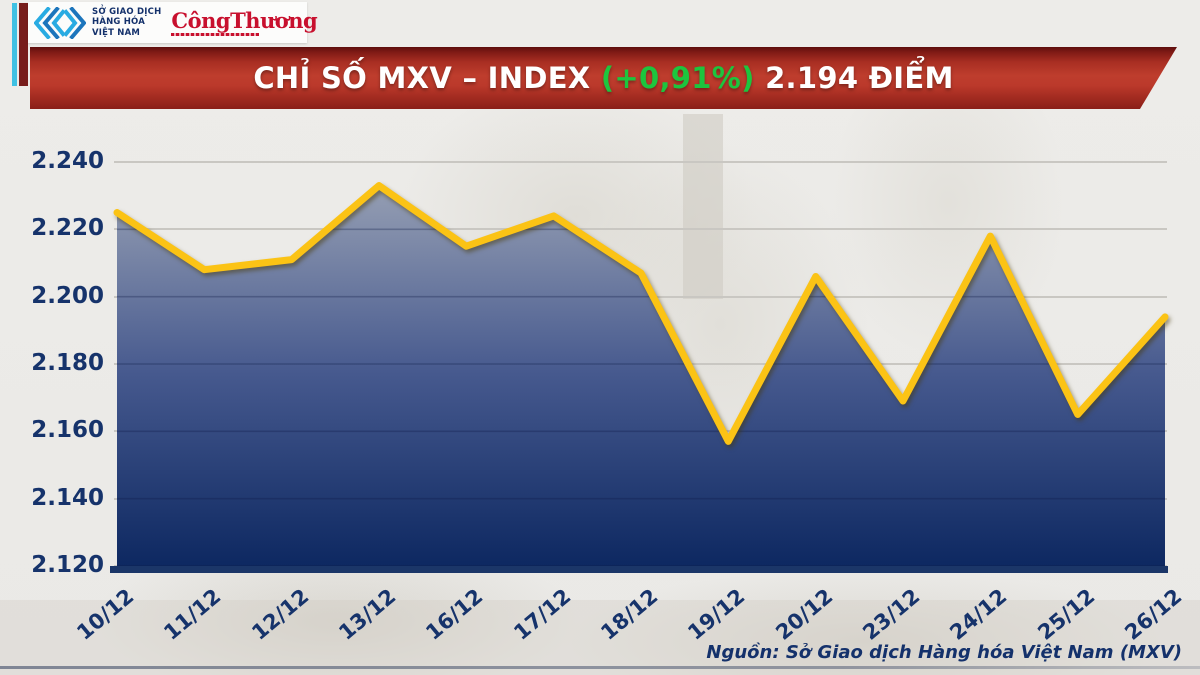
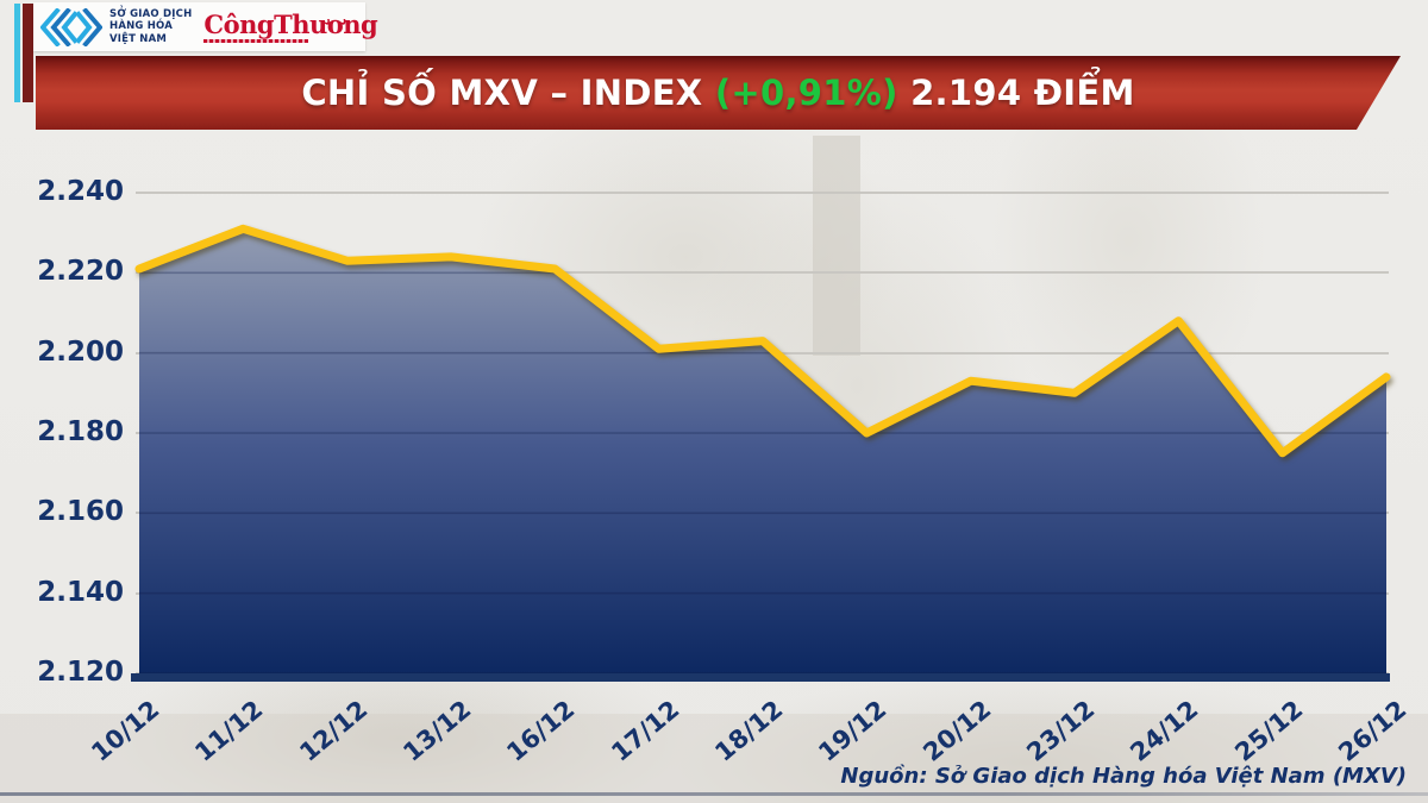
10/12: 2225 -> 2221
11/12: 2208 -> 2231
12/12: 2211 -> 2223
13/12: 2233 -> 2224
16/12: 2215 -> 2221
17/12: 2224 -> 2201
18/12: 2207 -> 2203
19/12: 2157 -> 2180
20/12: 2206 -> 2193
23/12: 2169 -> 2190
24/12: 2218 -> 2208
25/12: 2165 -> 2175
